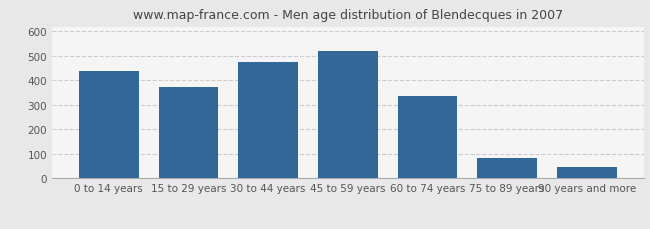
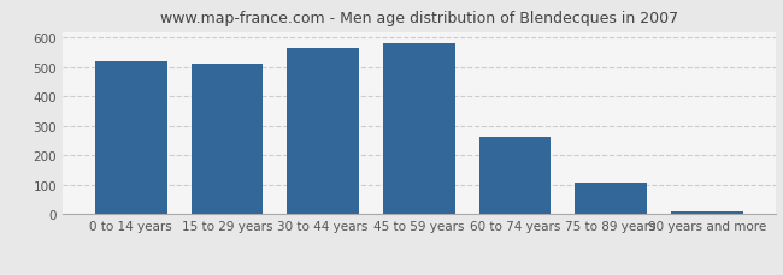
0 to 14 years: 440 -> 520
15 to 29 years: 375 -> 513
30 to 44 years: 475 -> 565
45 to 59 years: 520 -> 582
60 to 74 years: 335 -> 263
75 to 89 years: 85 -> 107
90 years and more: 45 -> 8
